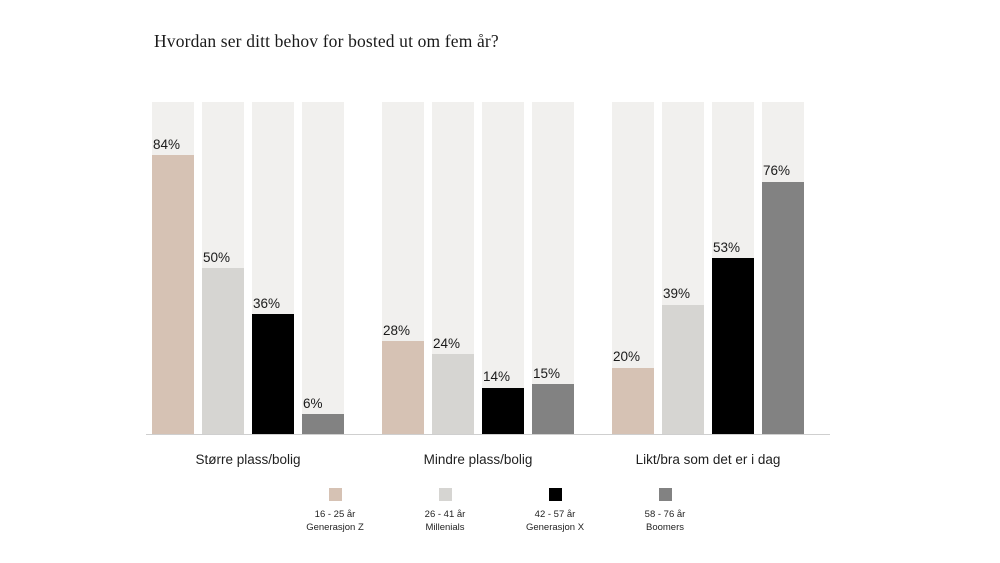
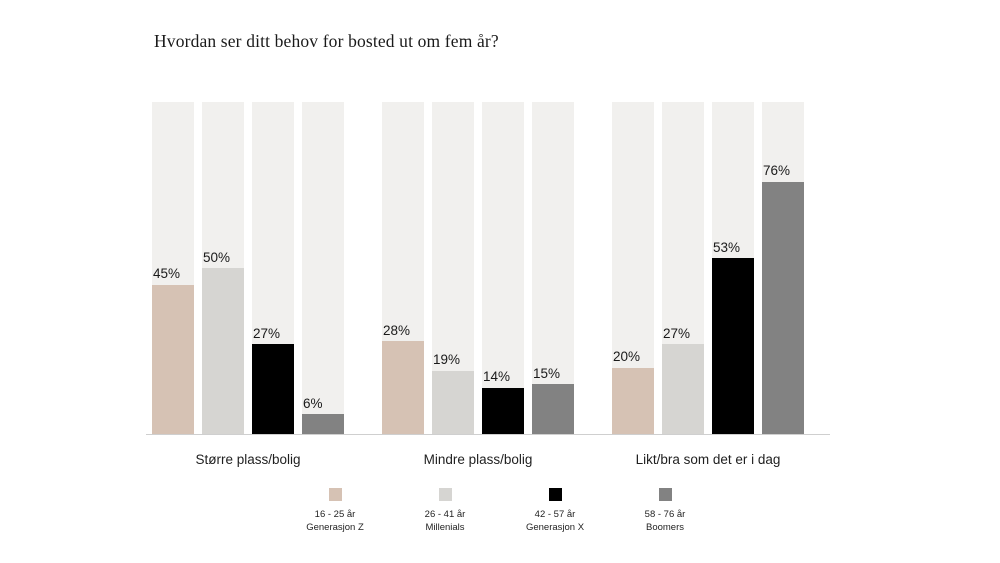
16 - 25 år Generasjon Z/Større plass/bolig: 84% -> 45%
42 - 57 år Generasjon X/Større plass/bolig: 36% -> 27%
26 - 41 år Millenials/Mindre plass/bolig: 24% -> 19%
26 - 41 år Millenials/Likt/bra som det er i dag: 39% -> 27%
